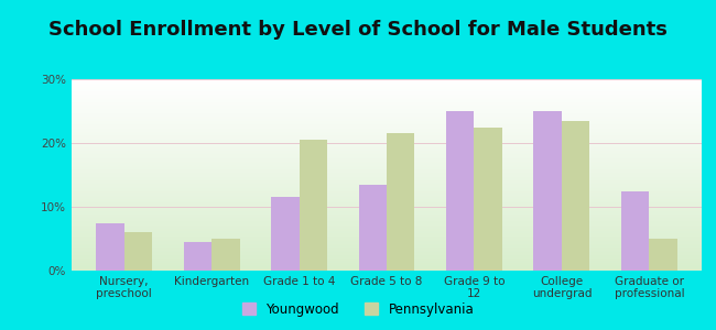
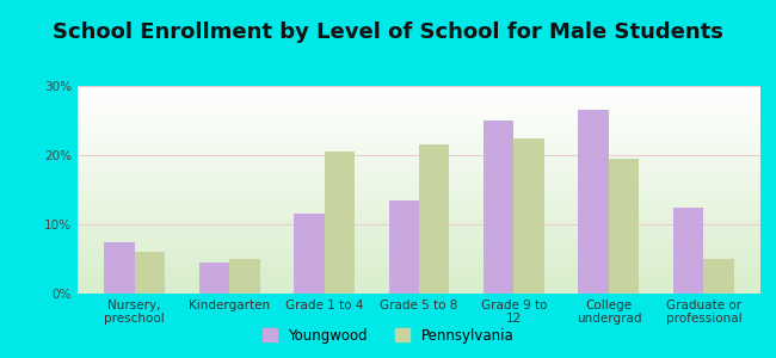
Youngwood/College undergrad: 25.0% -> 26.5%
Pennsylvania/College undergrad: 23.4% -> 19.5%
